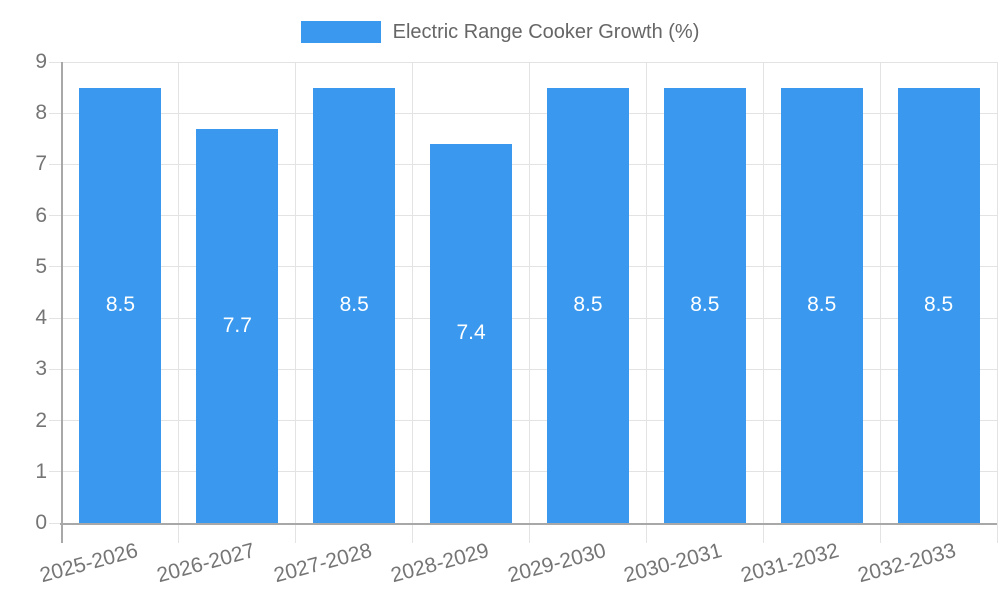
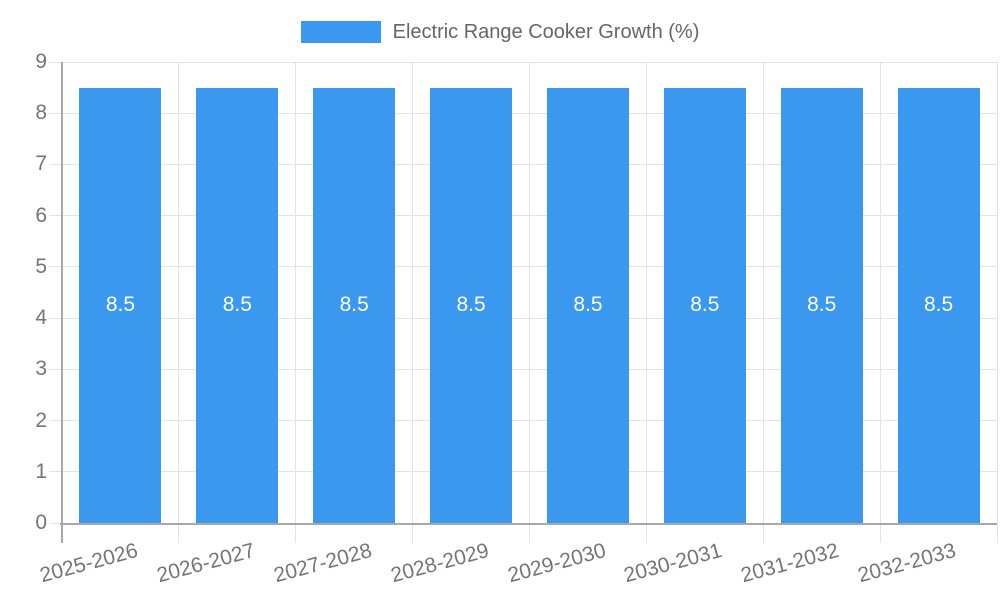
2026-2027: 7.7 -> 8.5
2028-2029: 7.4 -> 8.5
